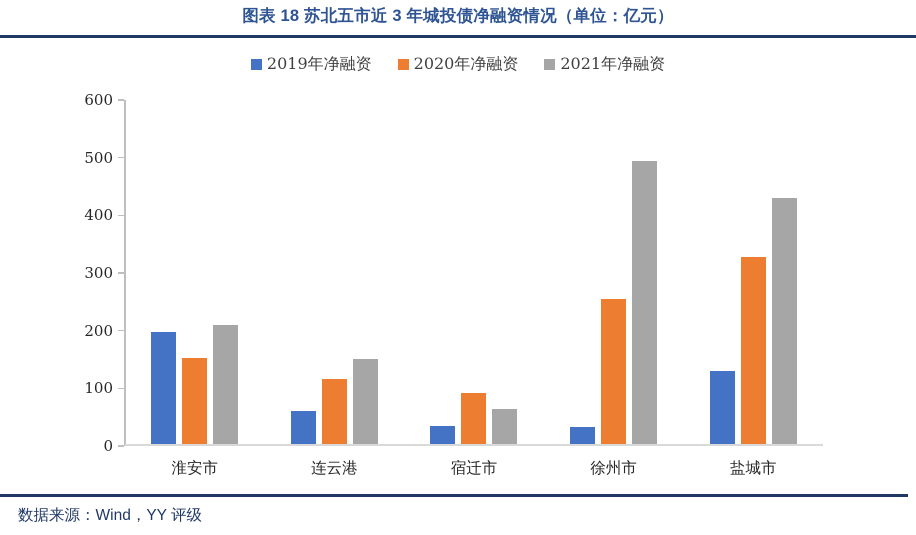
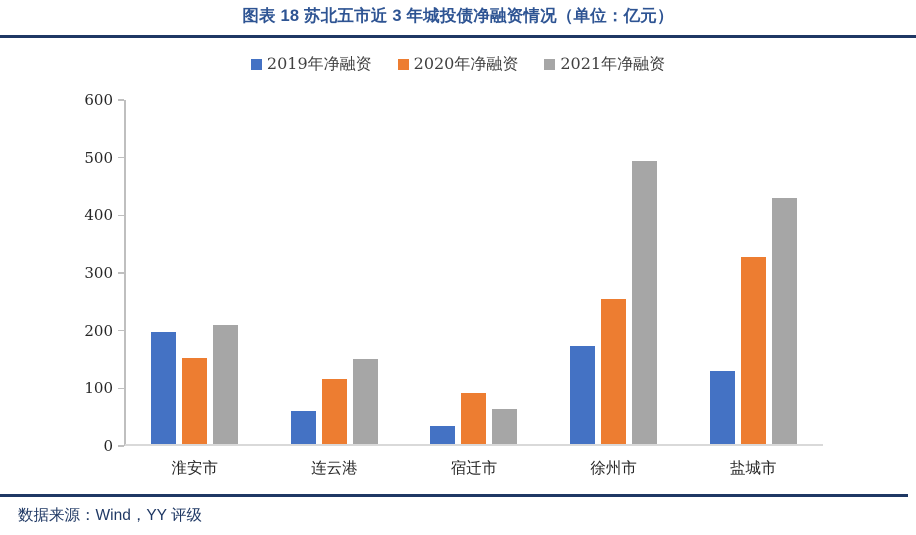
2019年净融资/徐州市: 30 -> 170
